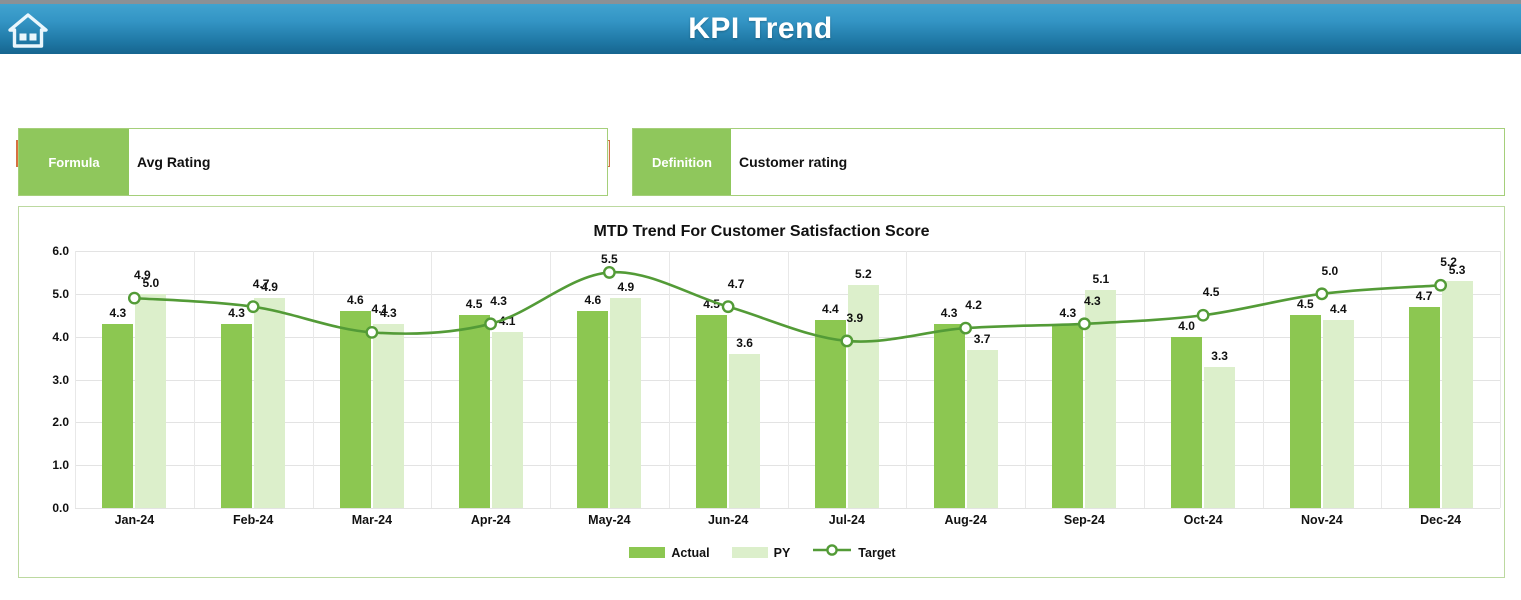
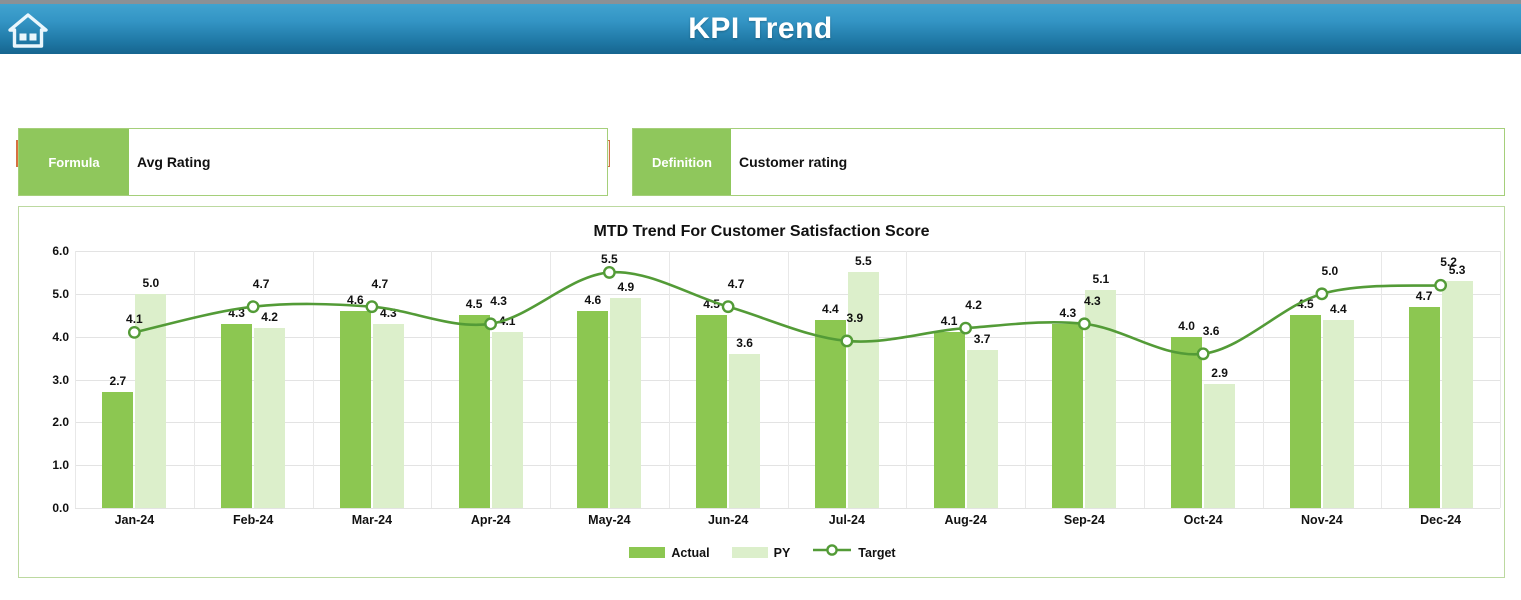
Actual/Jan-24: 4.3 -> 2.7
Target/Jan-24: 4.9 -> 4.1
PY/Feb-24: 4.9 -> 4.2
Target/Mar-24: 4.1 -> 4.7
PY/Jul-24: 5.2 -> 5.5
Actual/Aug-24: 4.3 -> 4.1
PY/Oct-24: 3.3 -> 2.9
Target/Oct-24: 4.5 -> 3.6
